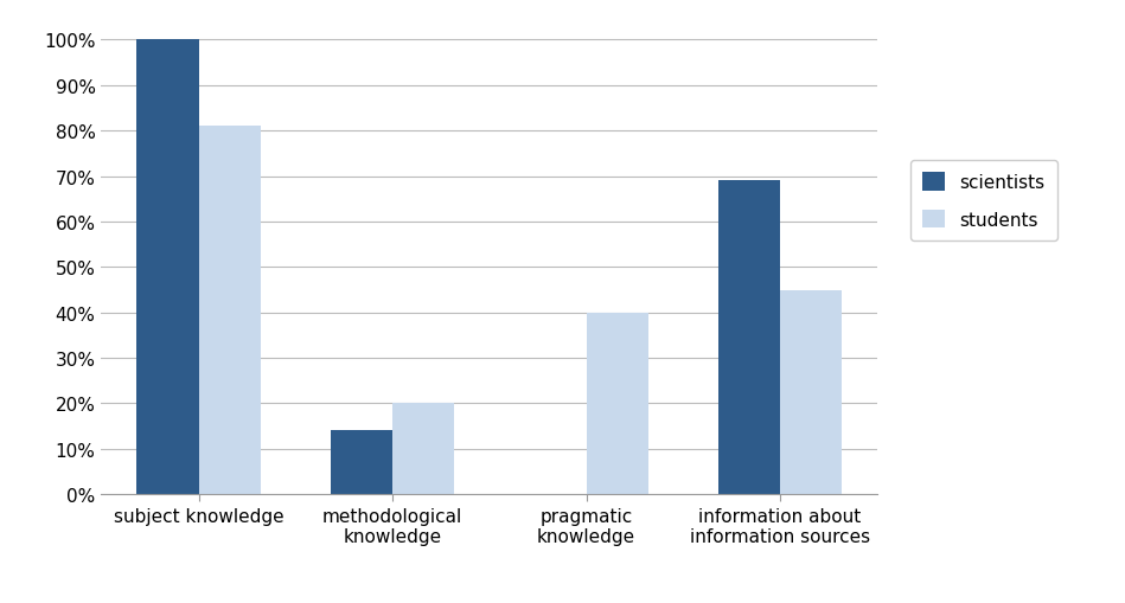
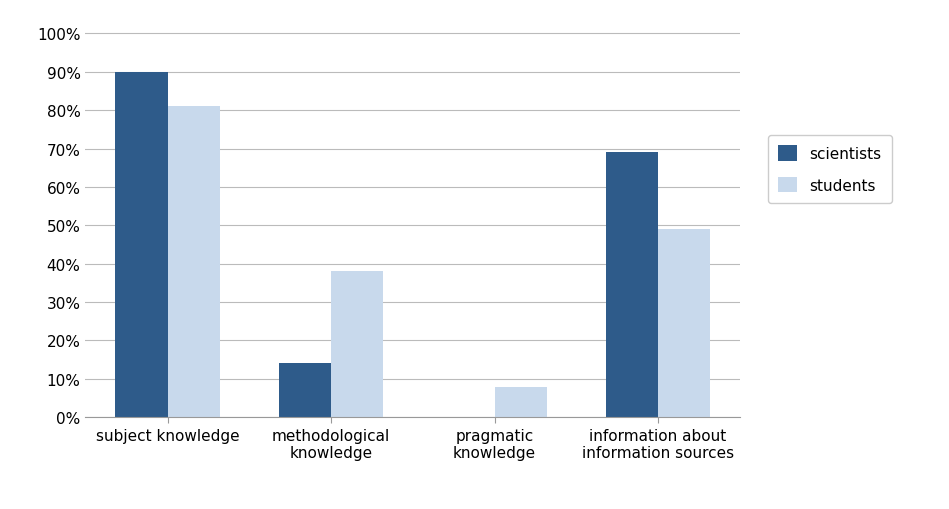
scientists/subject knowledge: 100% -> 90%
students/methodological knowledge: 20% -> 38%
students/pragmatic knowledge: 40% -> 8%
students/information about information sources: 45% -> 49%
